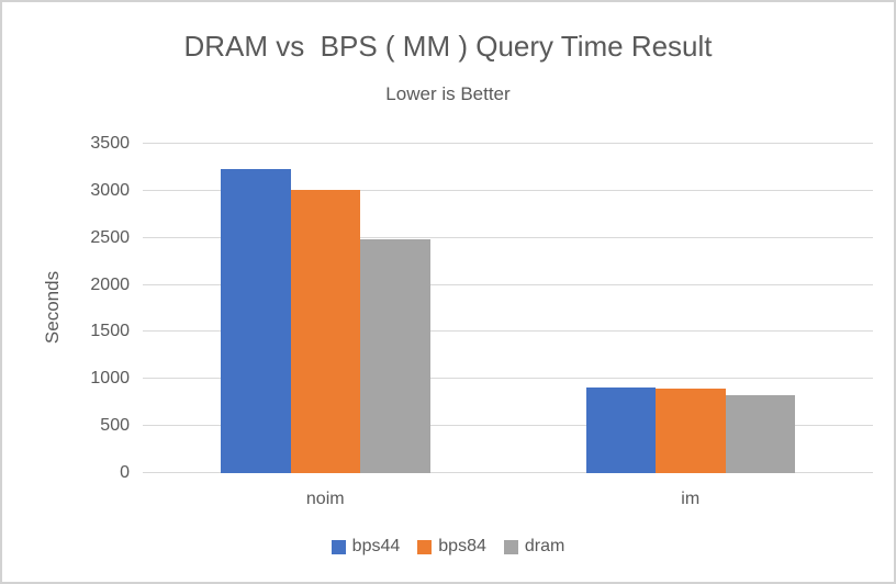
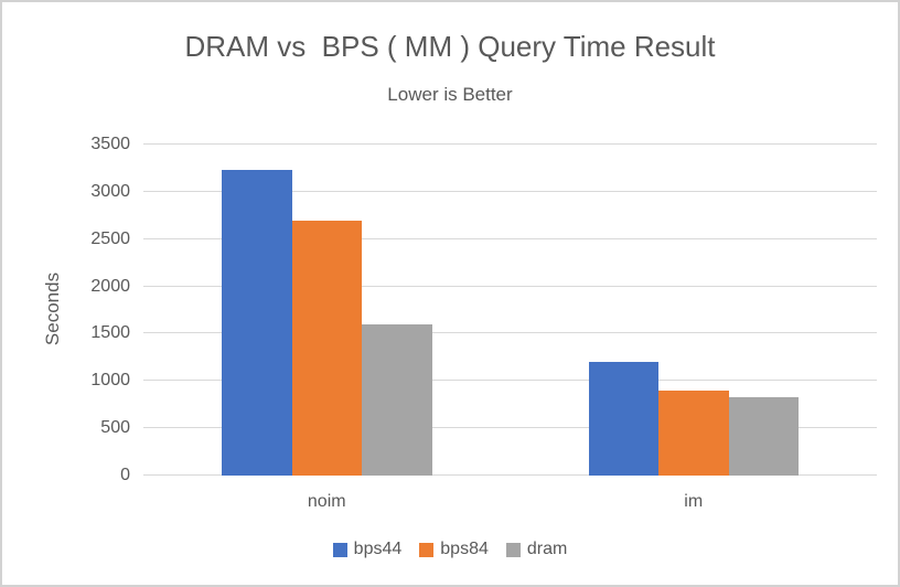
bps84/noim: 3000 -> 2700
dram/noim: 2500 -> 1600
bps44/im: 900 -> 1200
